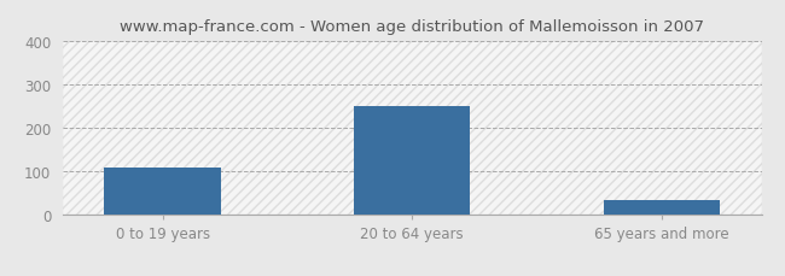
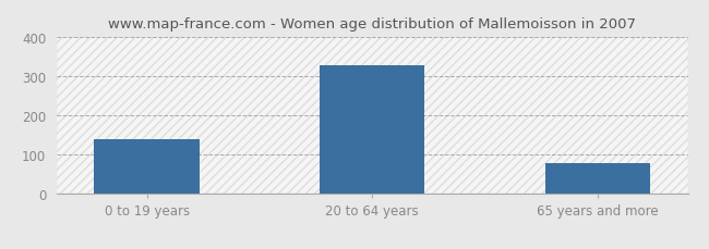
0 to 19 years: 110 -> 140
20 to 64 years: 250 -> 328
65 years and more: 35 -> 78
